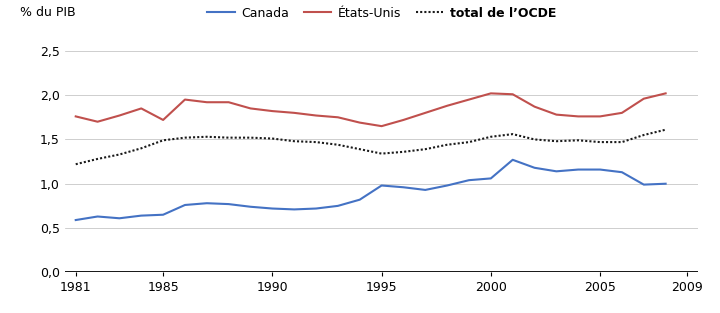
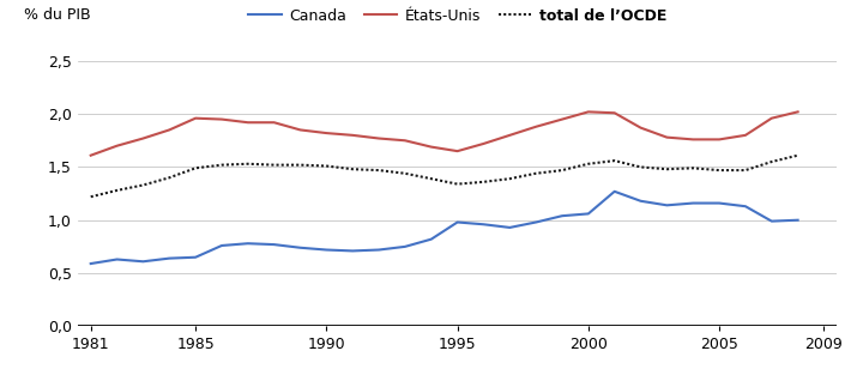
États-Unis/1981: 1,76 -> 1,61
États-Unis/1985: 1,72 -> 1,96
